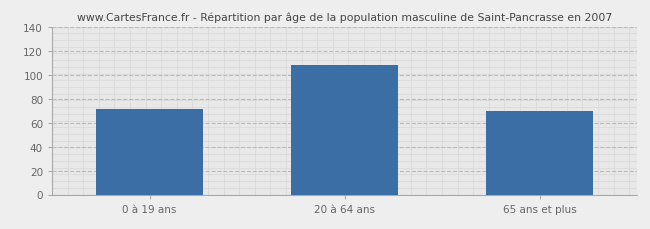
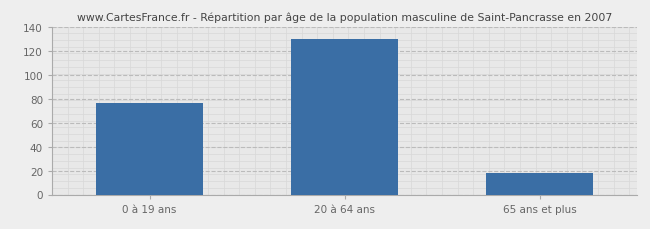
0 à 19 ans: 71 -> 76
20 à 64 ans: 108 -> 130
65 ans et plus: 70 -> 18
